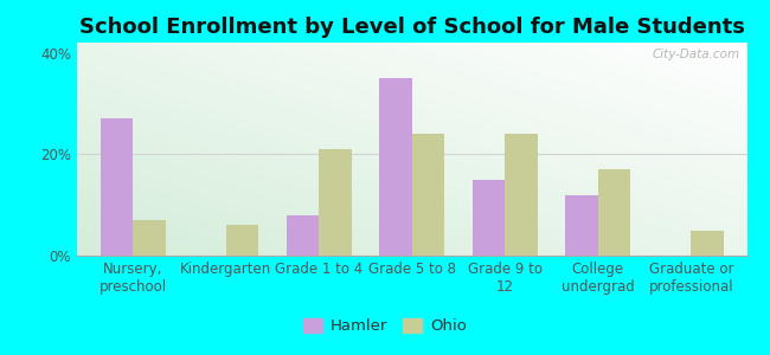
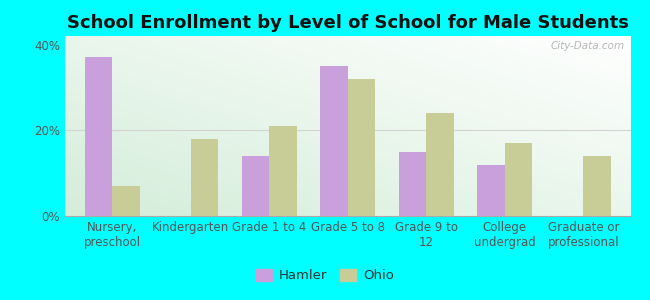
Hamler/Nursery, preschool: 27% -> 37%
Ohio/Kindergarten: 6% -> 18%
Hamler/Grade 1 to 4: 8% -> 14%
Ohio/Grade 5 to 8: 24% -> 32%
Ohio/Graduate or professional: 5% -> 14%
